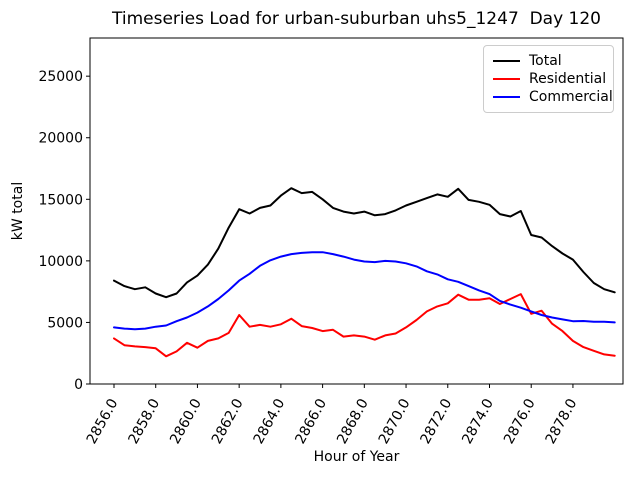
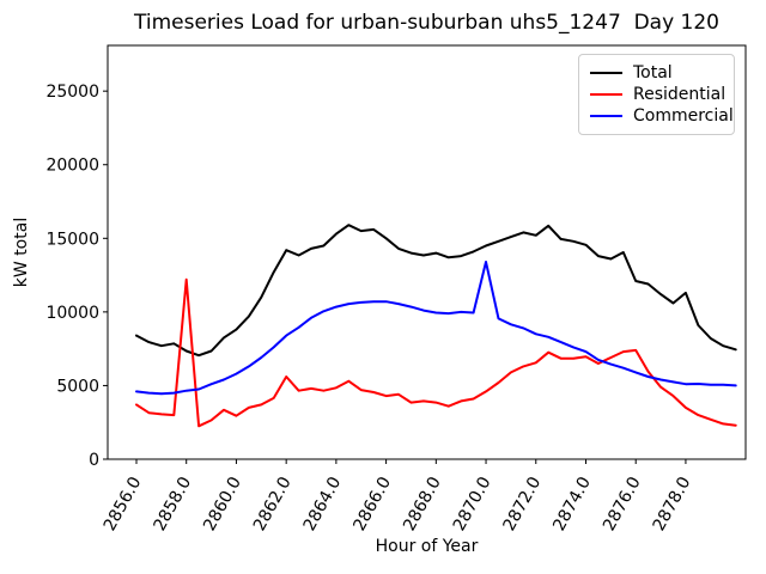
Residential/2858.0: 2900 -> 12200
Commercial/2870.0: 9800 -> 13400
Residential/2876.0: 5700 -> 7400
Total/2878.0: 10100 -> 11300
